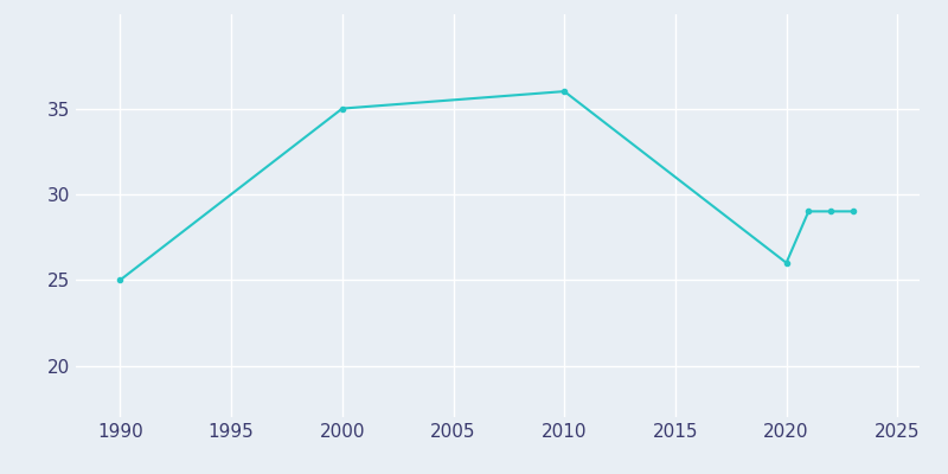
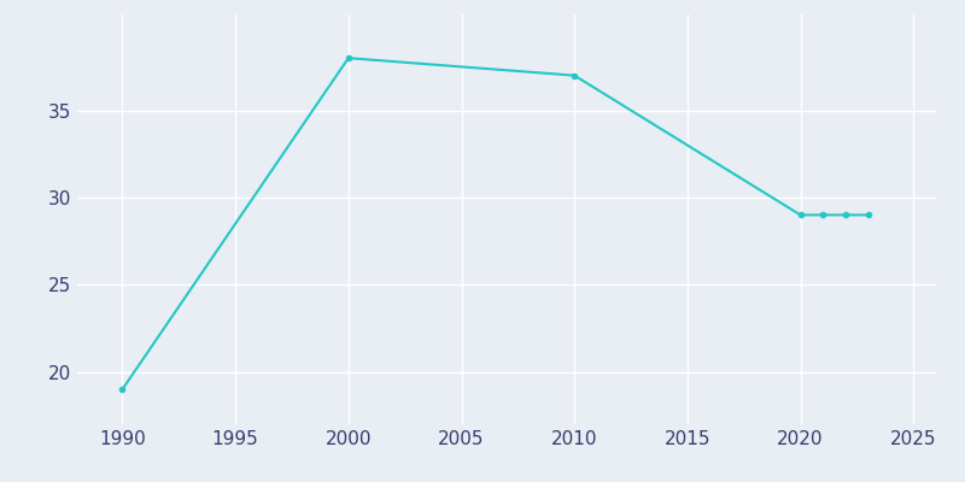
1990: 25 -> 19
2000: 35 -> 38
2010: 36 -> 37
2020: 26 -> 29
